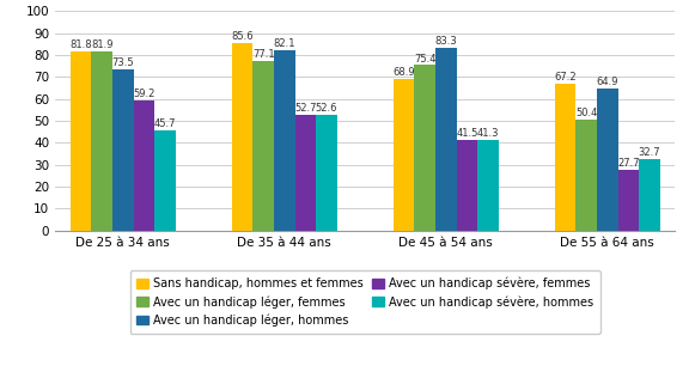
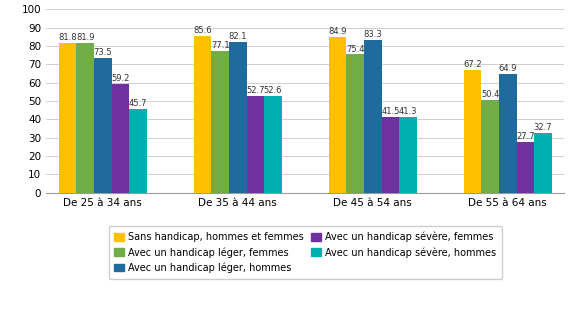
Sans handicap, hommes et femmes/De 45 à 54 ans: 68.9 -> 84.9
